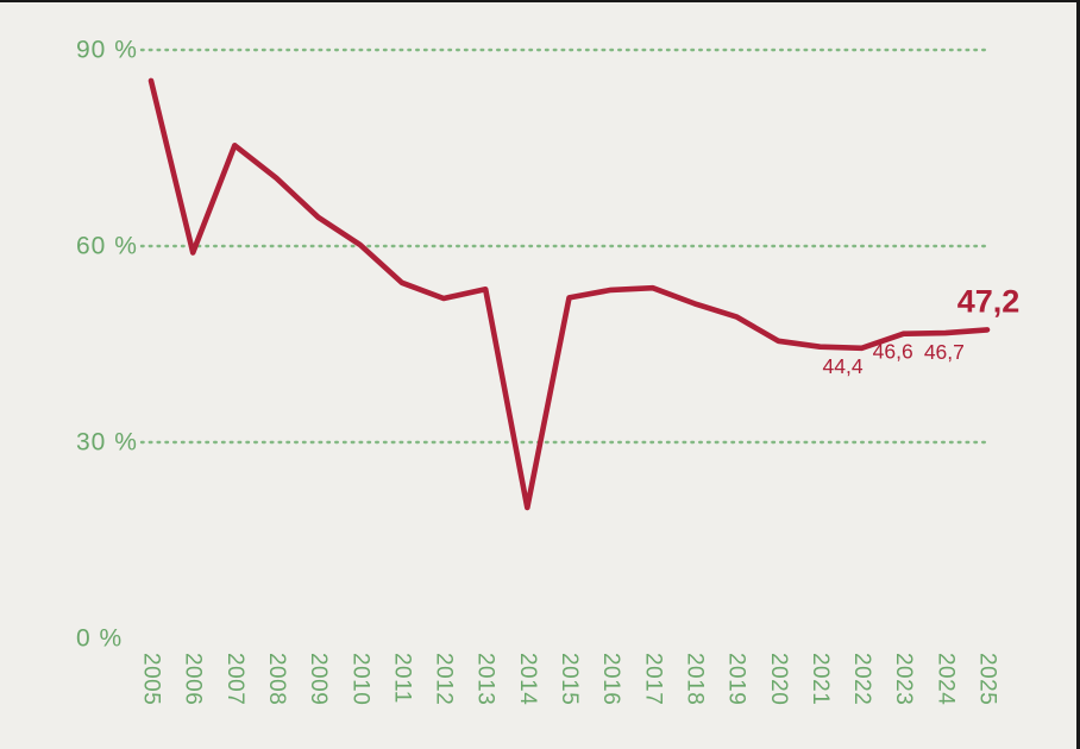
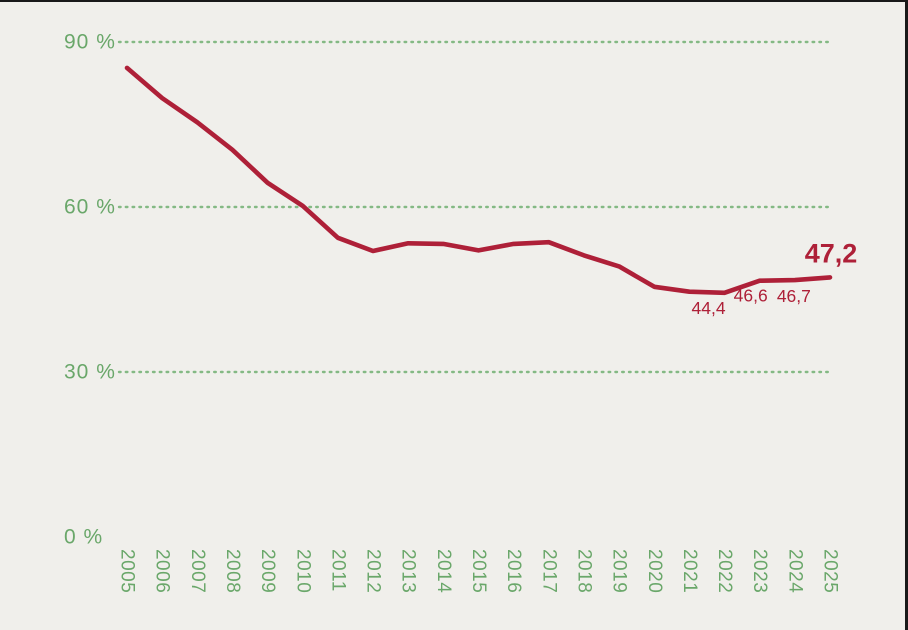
2006: 59% -> 80%
2014: 20% -> 53%
